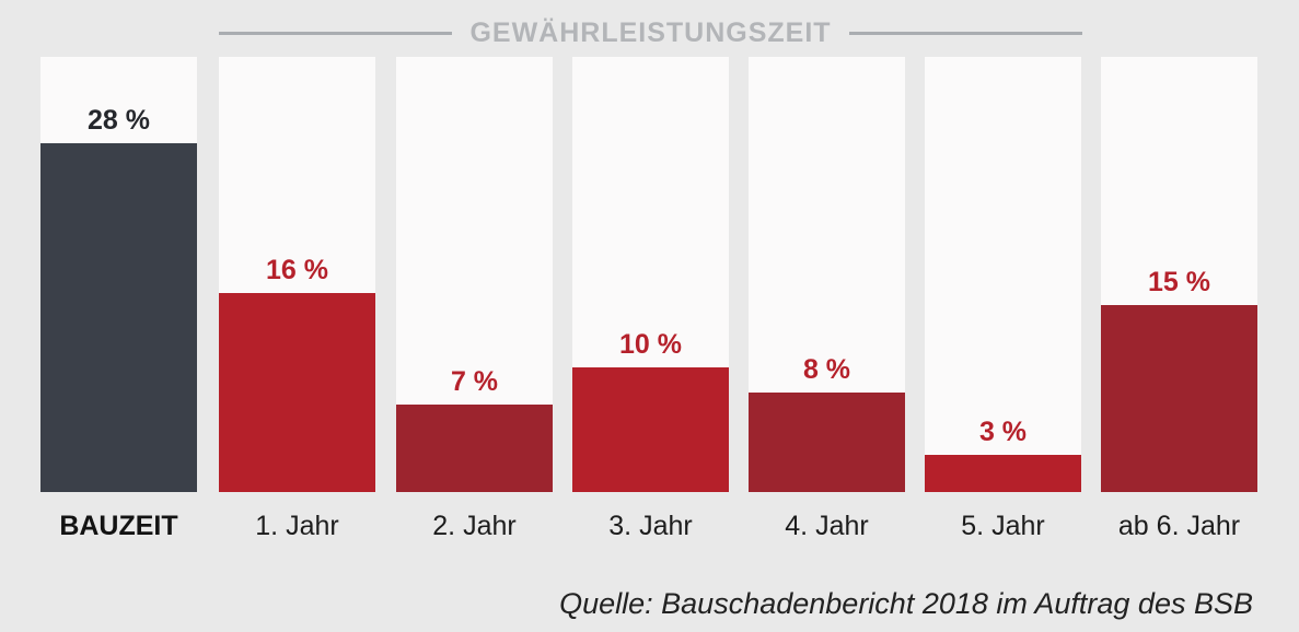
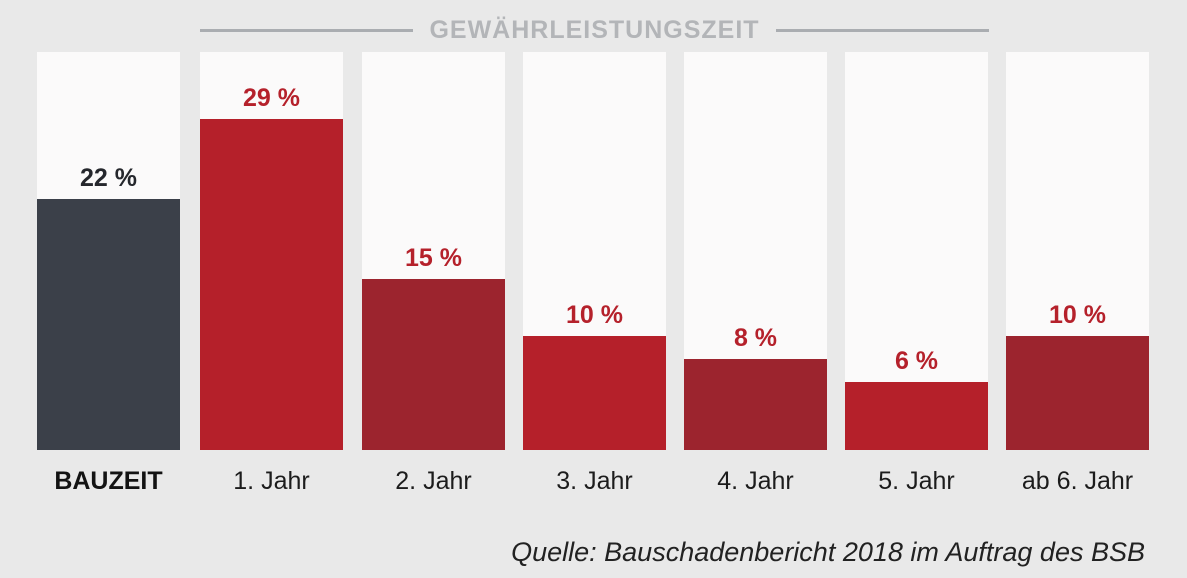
BAUZEIT: 28 -> 22
1. Jahr: 16 -> 29
2. Jahr: 7 -> 15
5. Jahr: 3 -> 6
ab 6. Jahr: 15 -> 10
